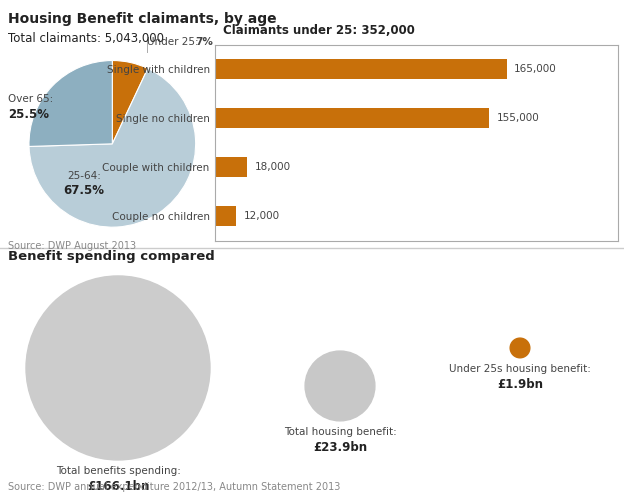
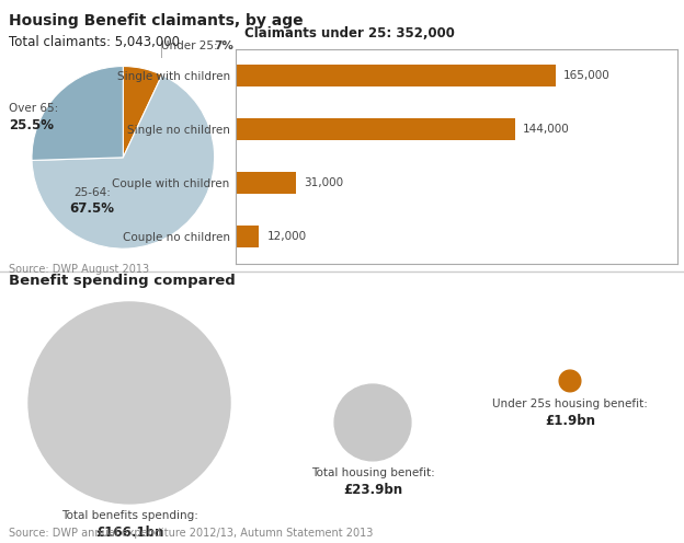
Single no children: 155,000 -> 144,000
Couple with children: 18,000 -> 31,000
